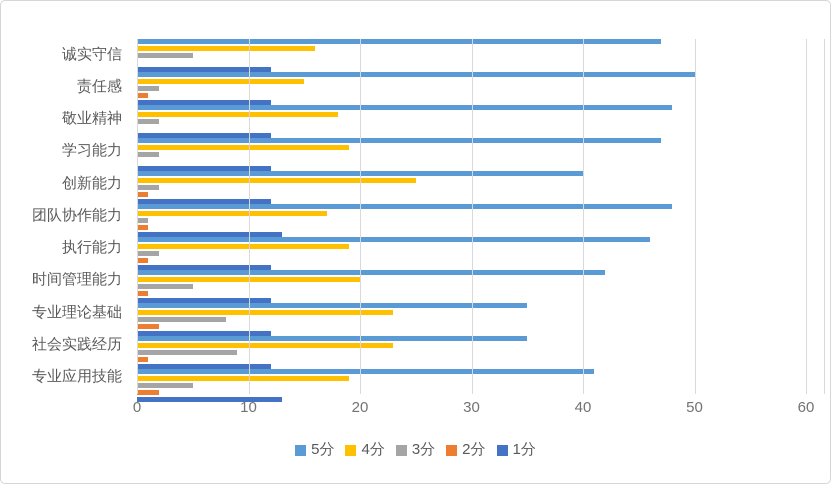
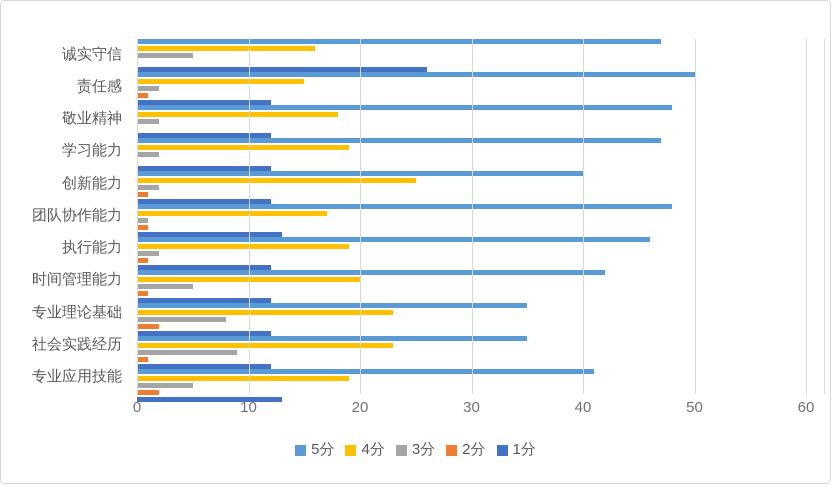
1分/诚实守信: 12 -> 26
